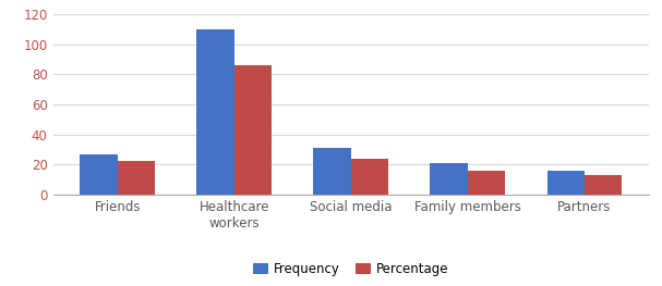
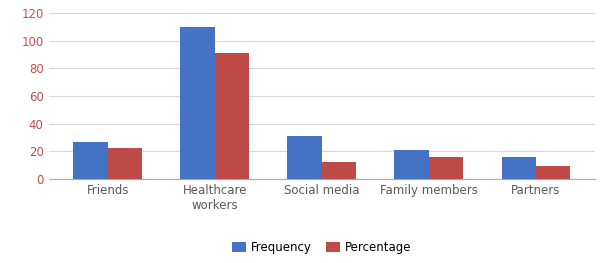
Percentage/Healthcare workers: 86 -> 91
Percentage/Social media: 24 -> 12
Percentage/Partners: 13 -> 9
